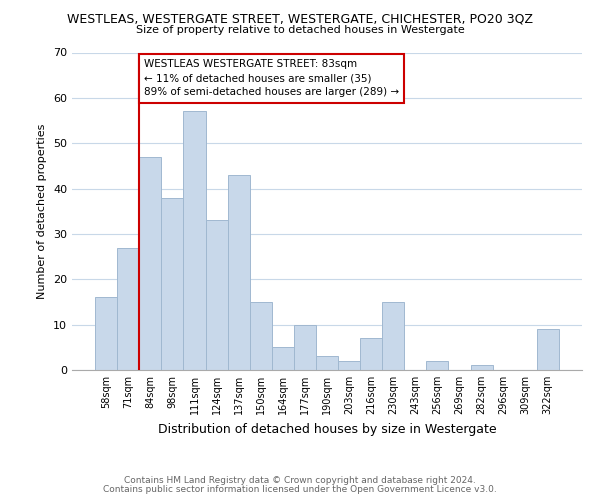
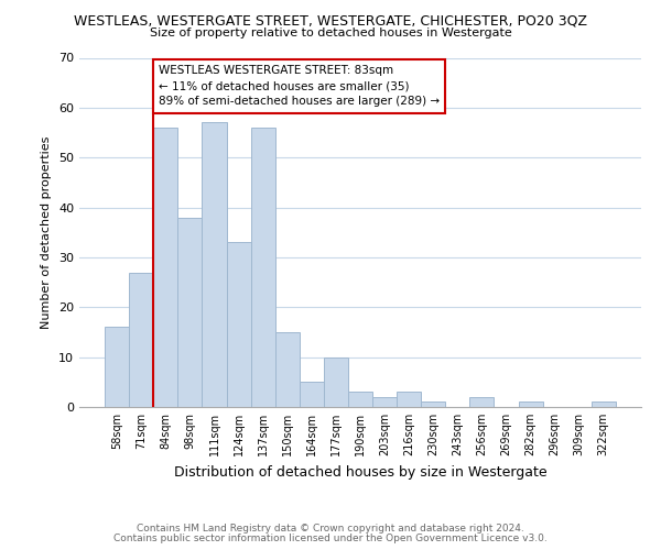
84sqm: 47 -> 56
137sqm: 43 -> 56
216sqm: 7 -> 3
230sqm: 15 -> 1
322sqm: 9 -> 1
